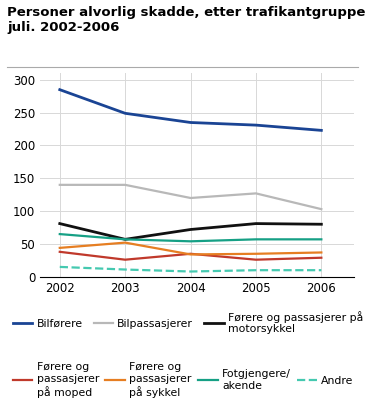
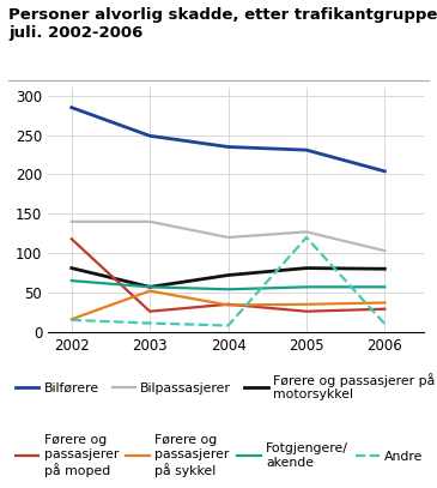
Førere og passasjerer på moped/2002: 38 -> 118
Førere og passasjerer på sykkel/2002: 44 -> 16
Andre/2005: 10 -> 120
Bilførere/2006: 223 -> 204
